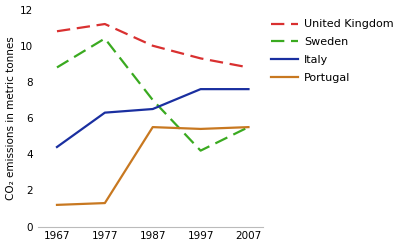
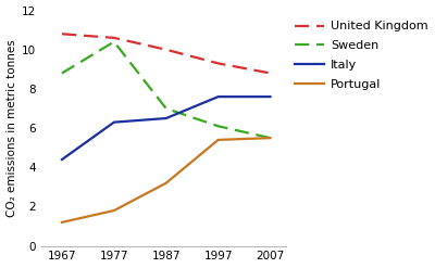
United Kingdom/1977: 11.2 -> 10.6
Portugal/1977: 1.3 -> 1.8
Portugal/1987: 5.5 -> 3.2
Sweden/1997: 4.2 -> 6.1
